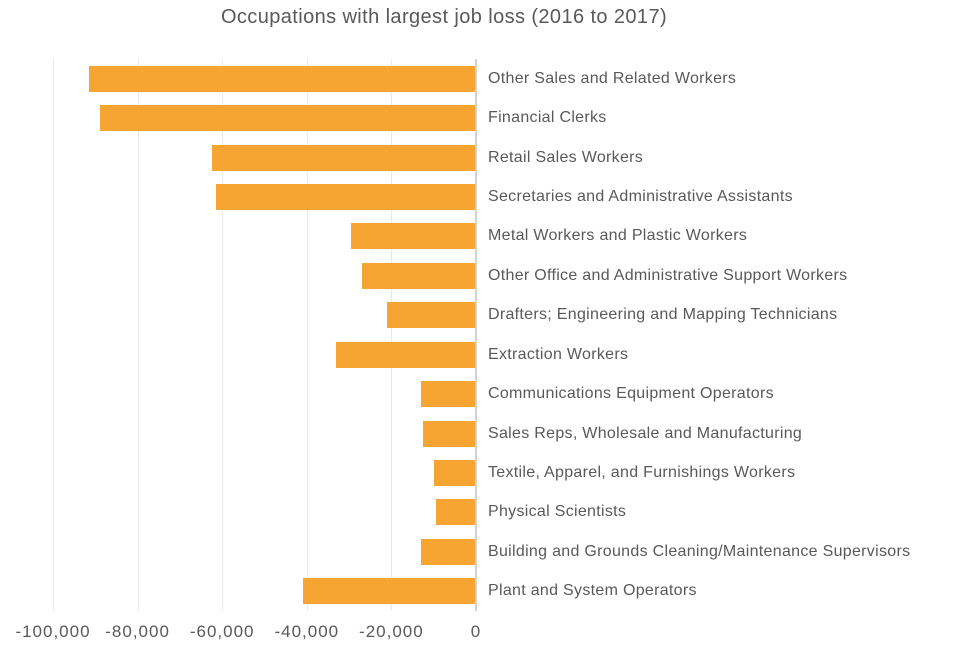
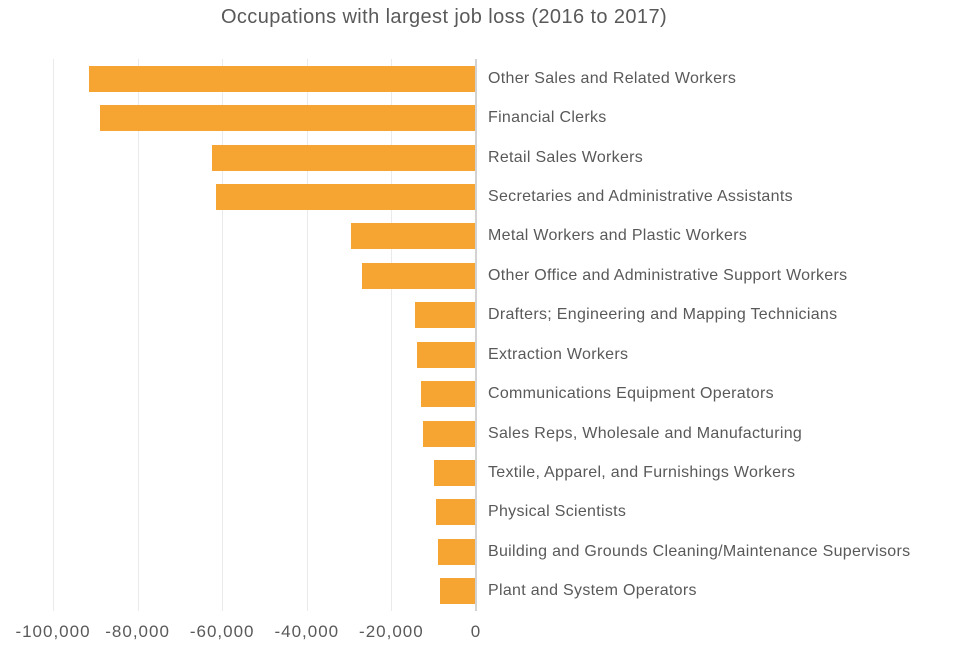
Drafters; Engineering and Mapping Technicians: -21000 -> -14000
Extraction Workers: -33000 -> -14000
Building and Grounds Cleaning/Maintenance Supervisors: -13000 -> -9000
Plant and System Operators: -41000 -> -8000
